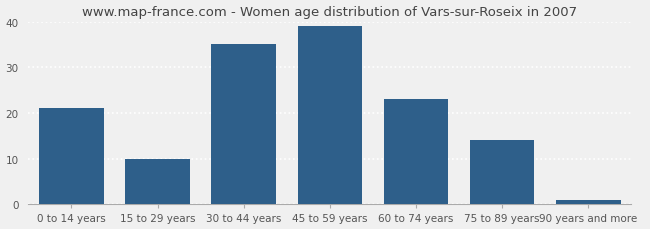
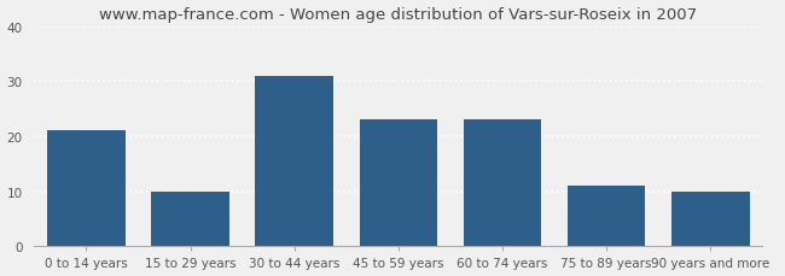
30 to 44 years: 35 -> 31
45 to 59 years: 39 -> 23
75 to 89 years: 14 -> 11
90 years and more: 1 -> 10
